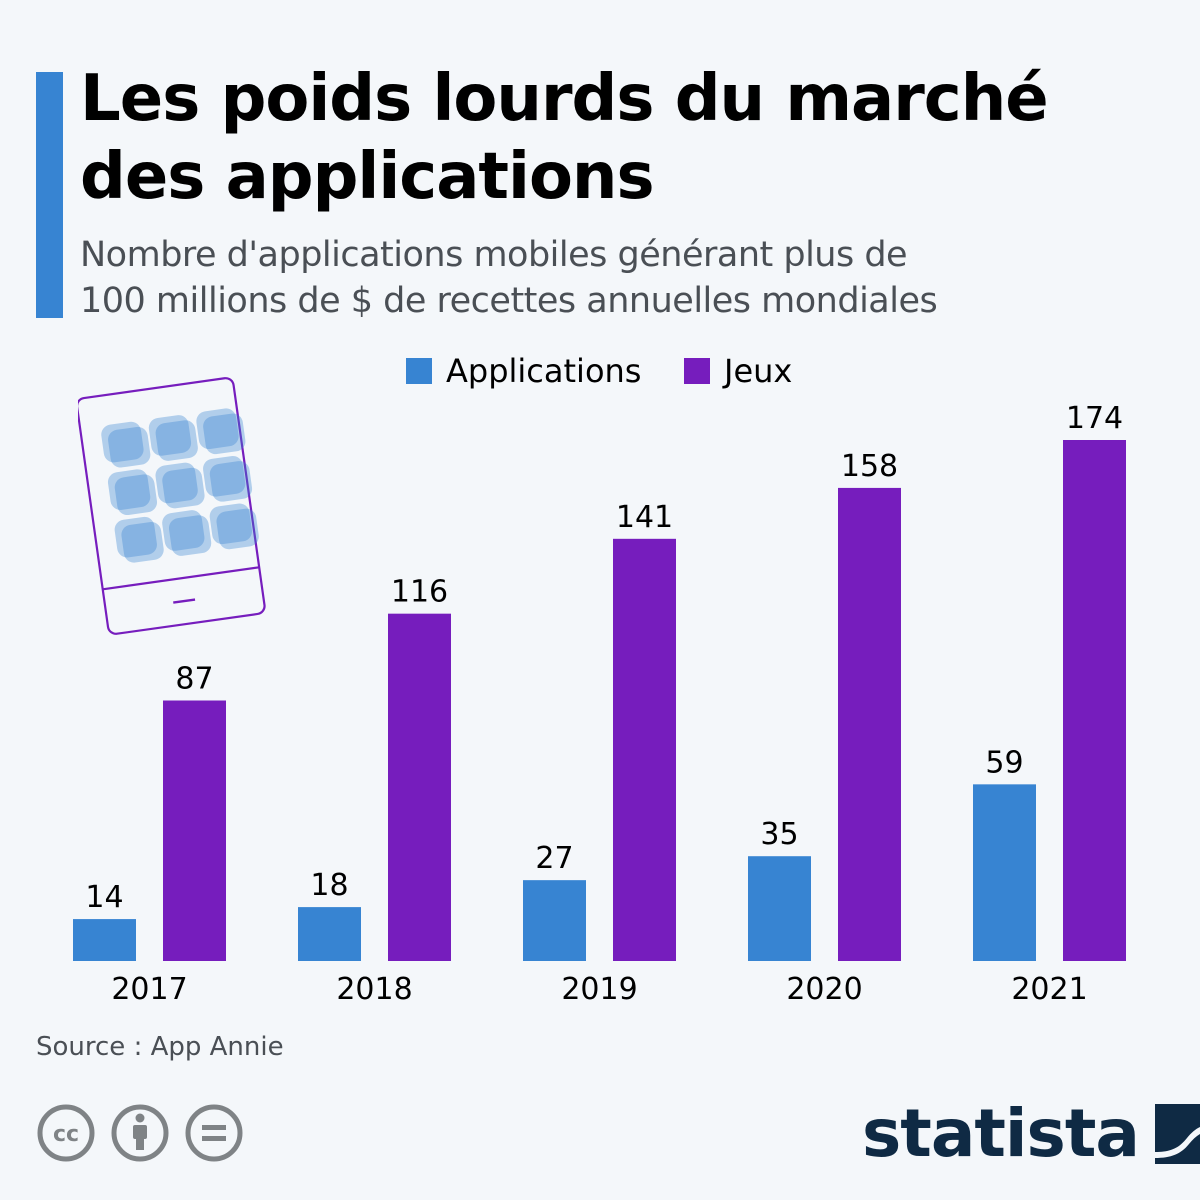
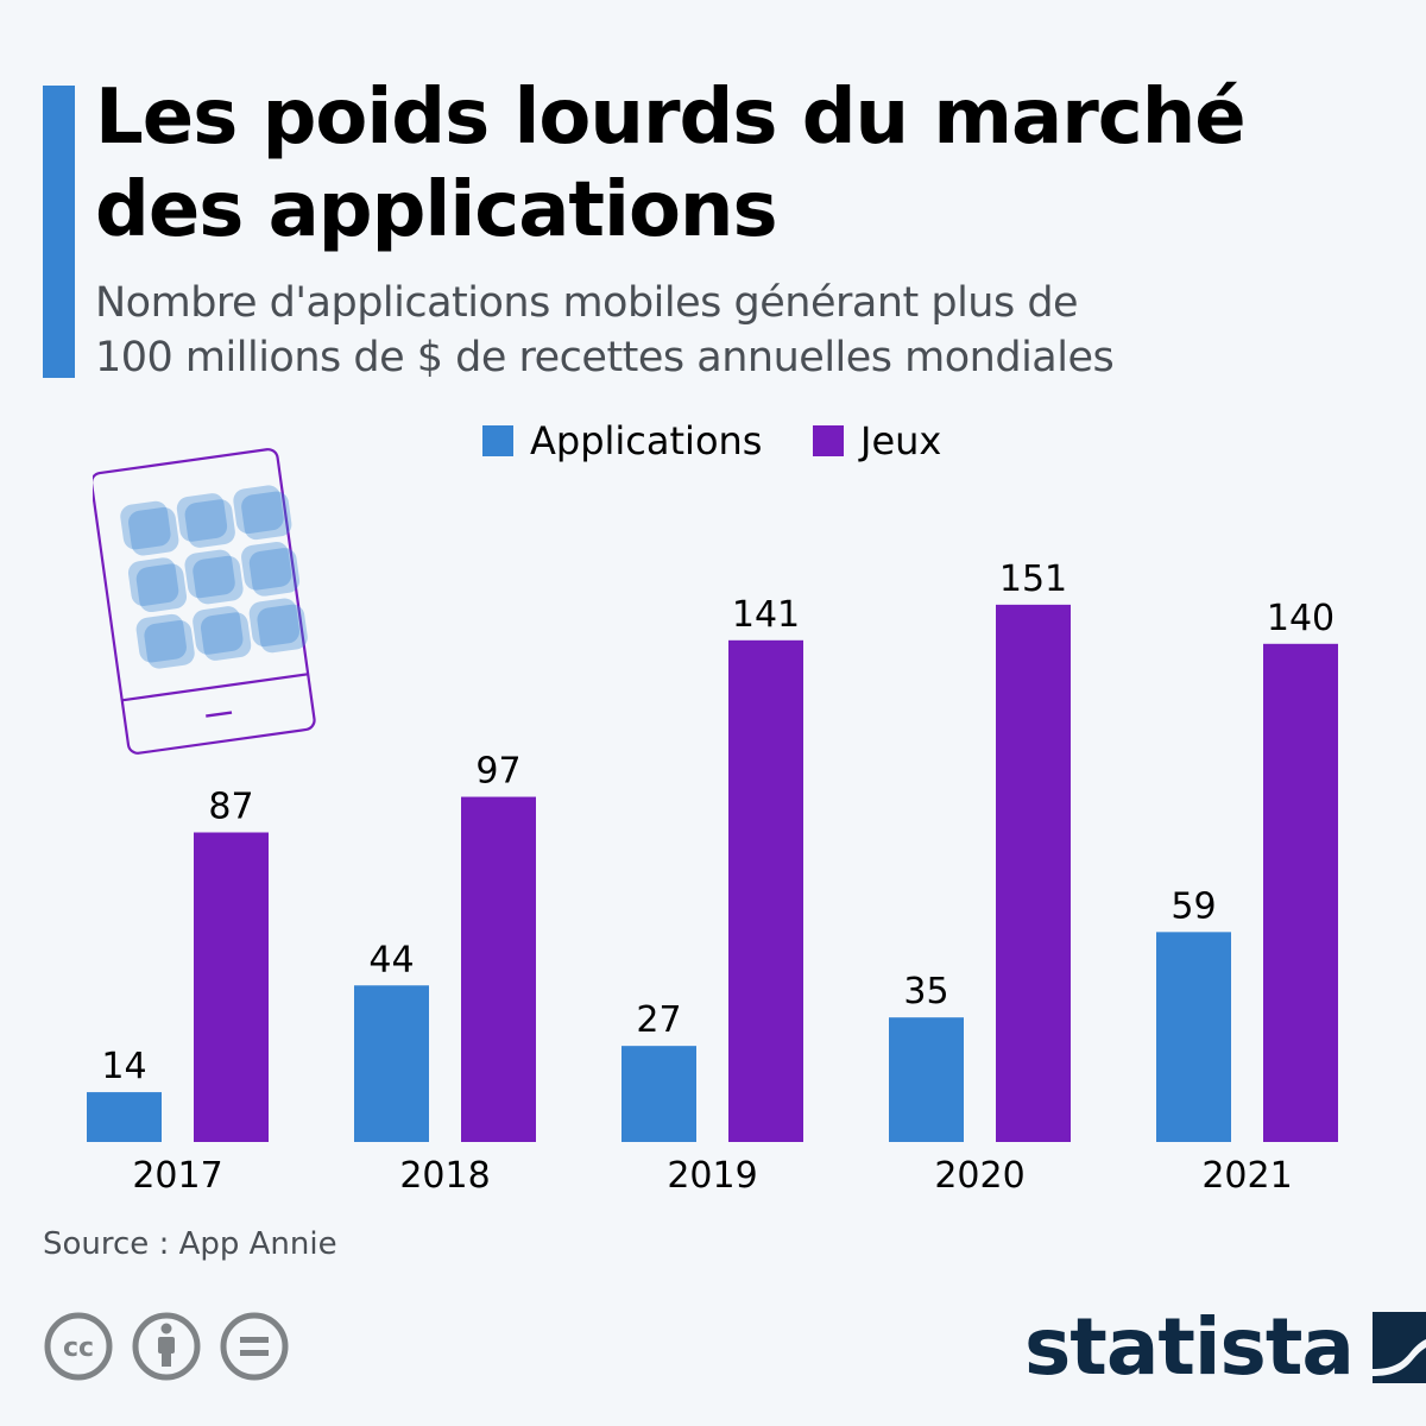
Applications/2018: 18 -> 44
Jeux/2018: 116 -> 97
Jeux/2020: 158 -> 151
Jeux/2021: 174 -> 140
